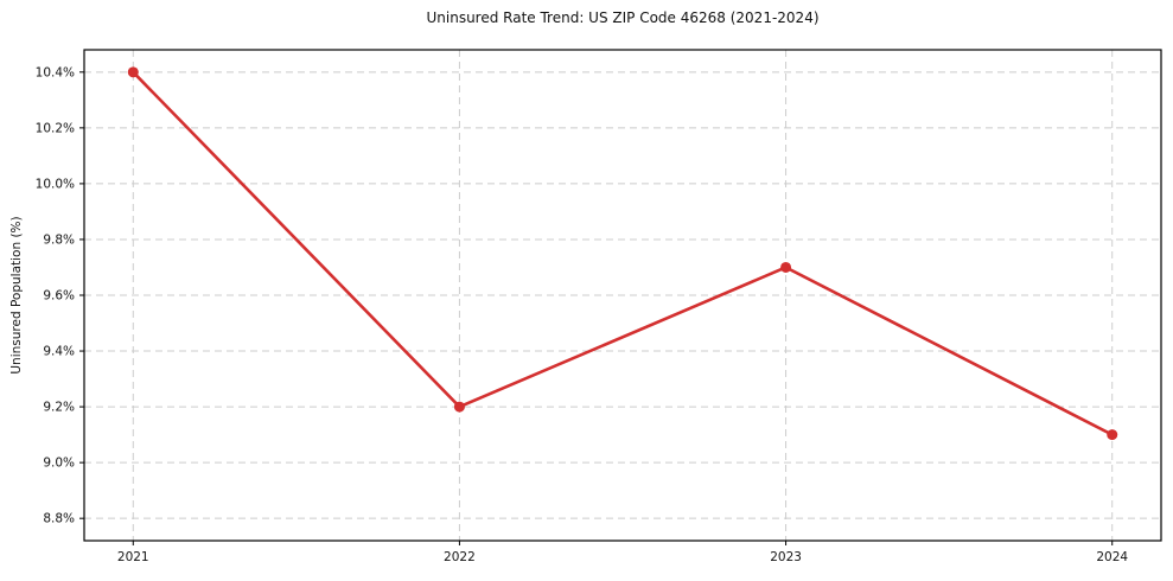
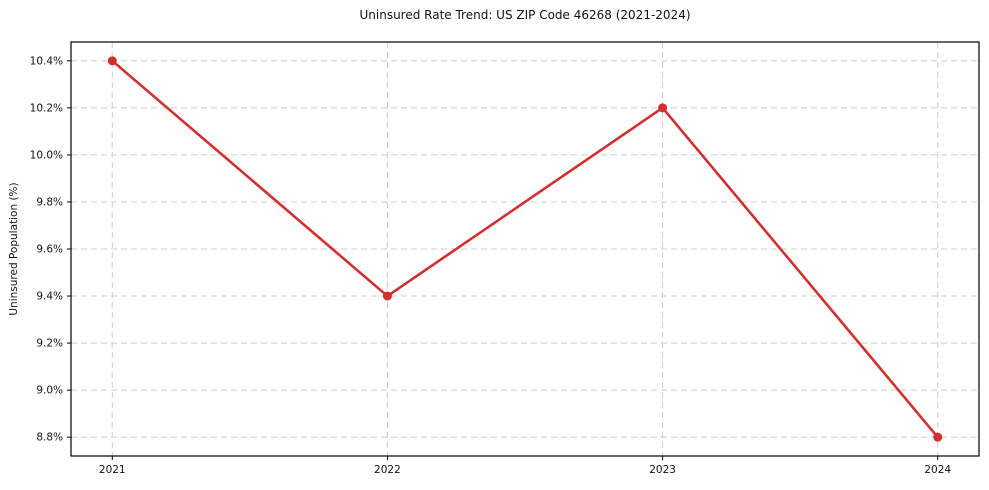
2022: 9.2% -> 9.4%
2023: 9.7% -> 10.2%
2024: 9.1% -> 8.8%
